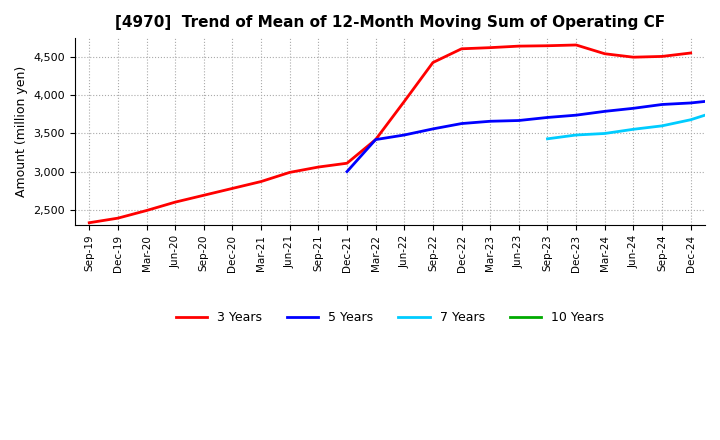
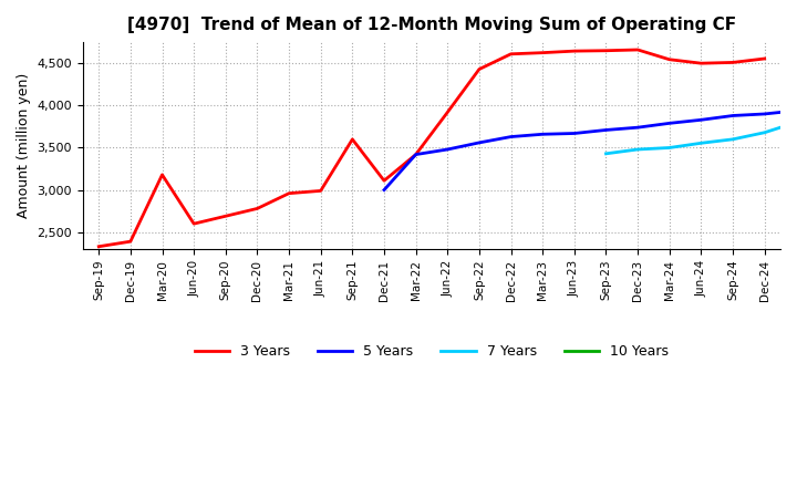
3 Years/Mar-20: 2,490 -> 3,180
3 Years/Mar-21: 2,870 -> 2,960
3 Years/Sep-21: 3,060 -> 3,600
